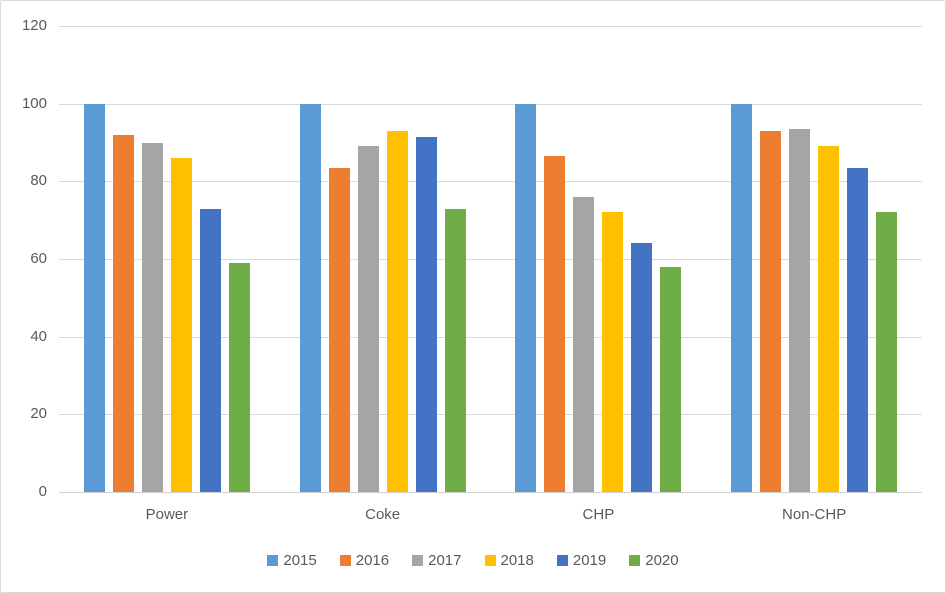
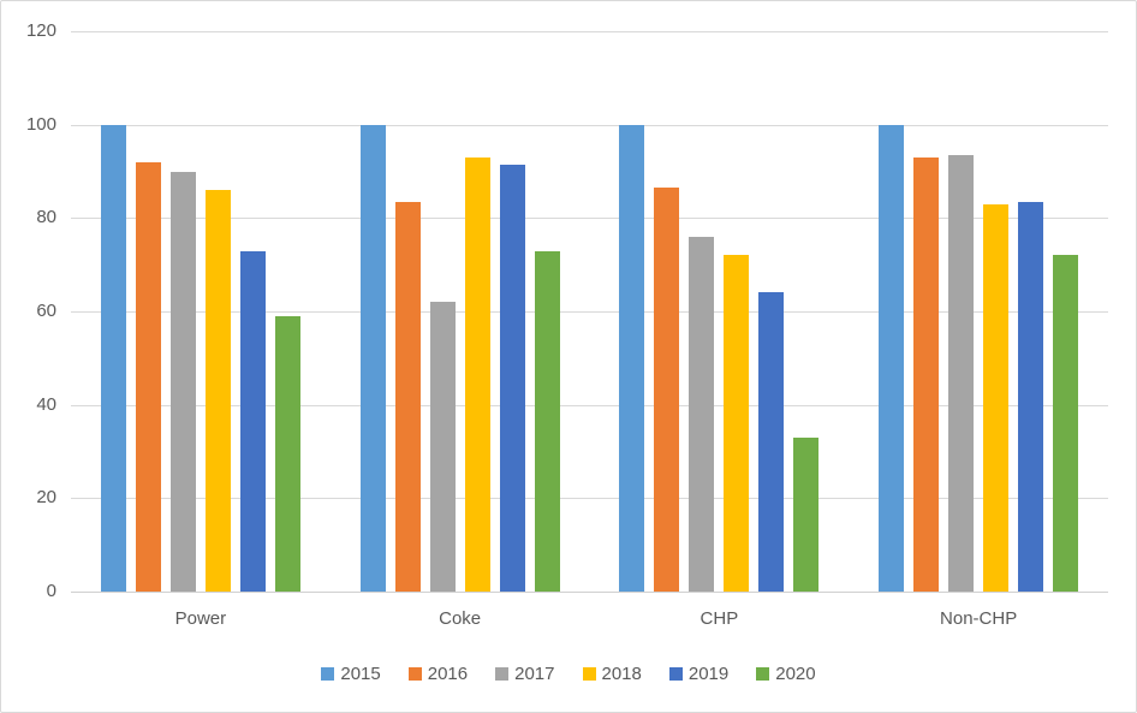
2017/Coke: 89 -> 62
2020/CHP: 58 -> 33
2018/Non-CHP: 89 -> 83
